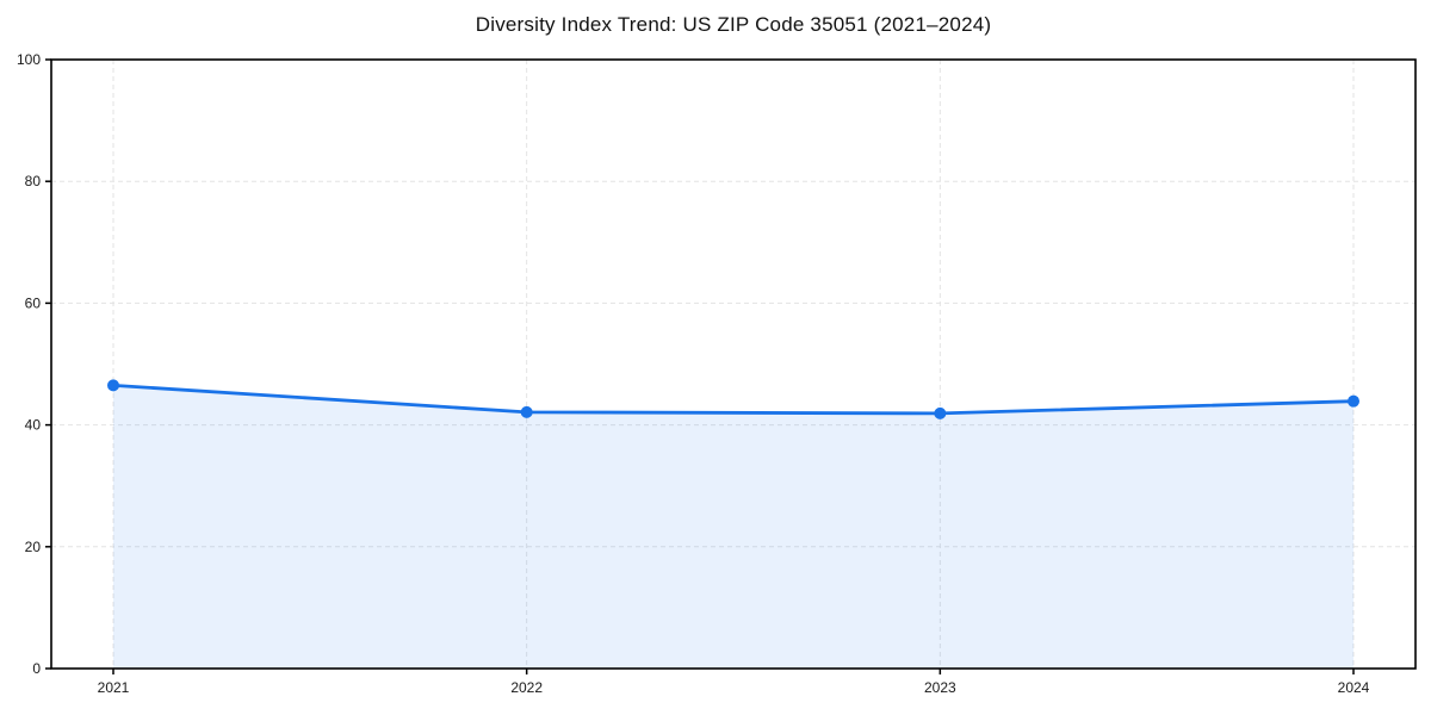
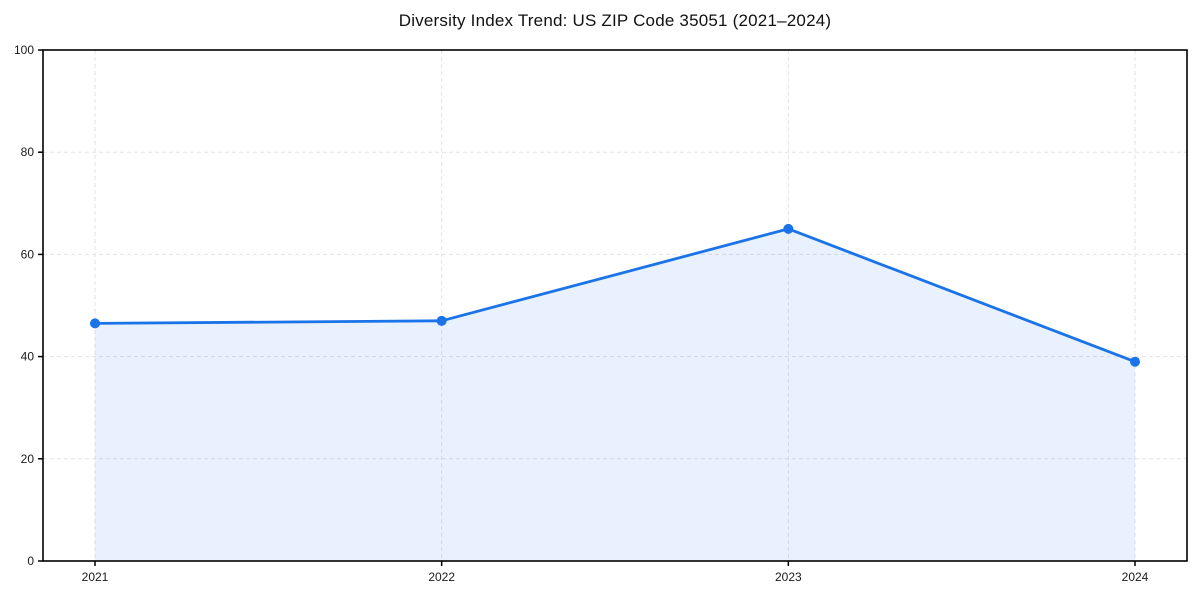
2022: 42 -> 47
2023: 42 -> 65
2024: 44 -> 39
